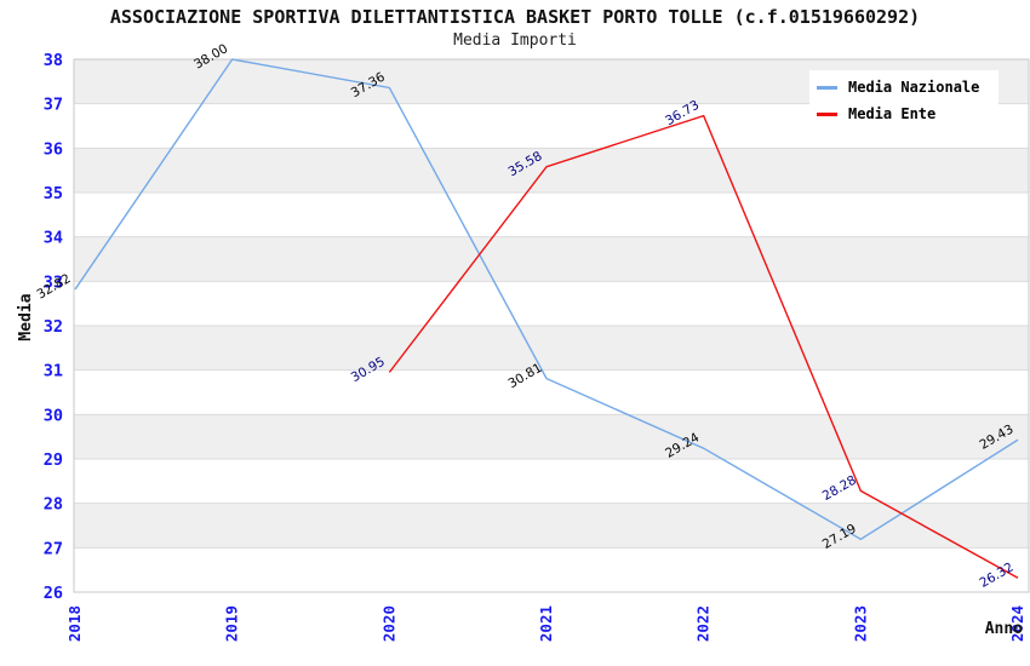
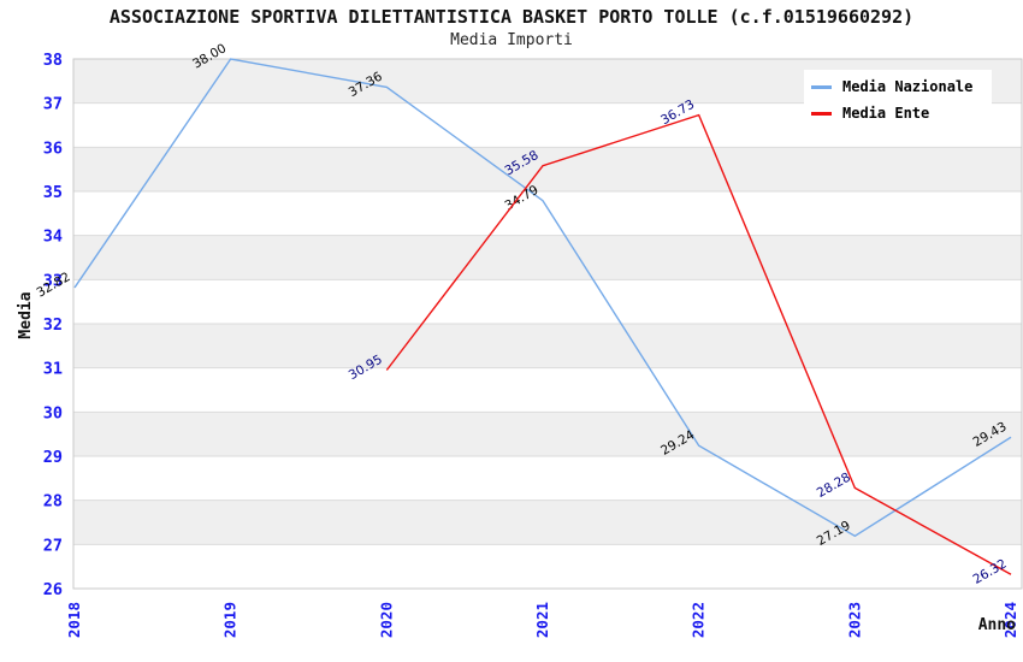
Media Nazionale/2021: 30.81 -> 34.79
